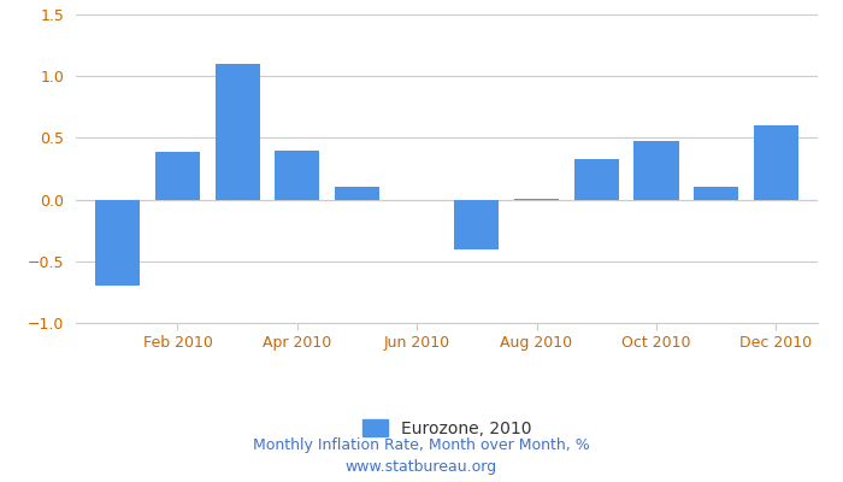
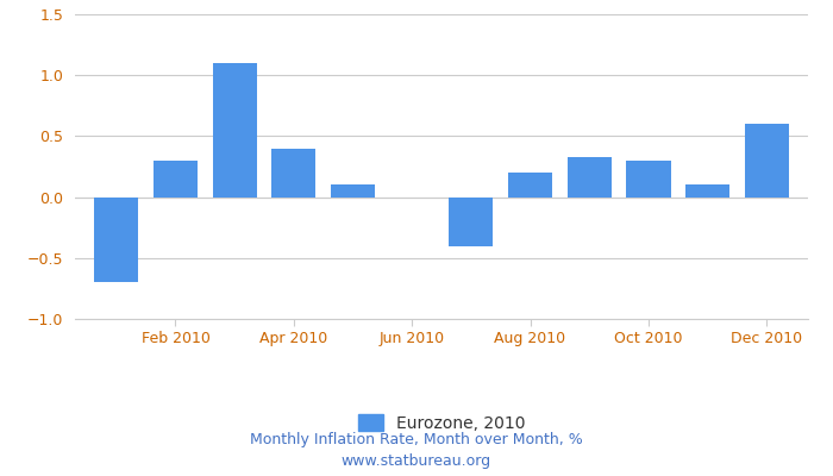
Feb 2010: 0.39 -> 0.30
Aug 2010: 0.01 -> 0.20
Oct 2010: 0.47 -> 0.30
